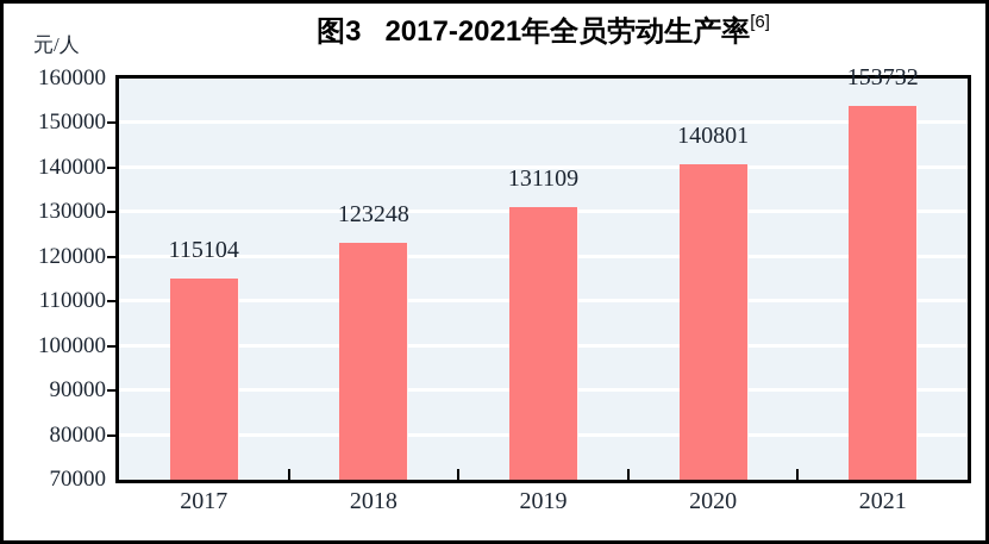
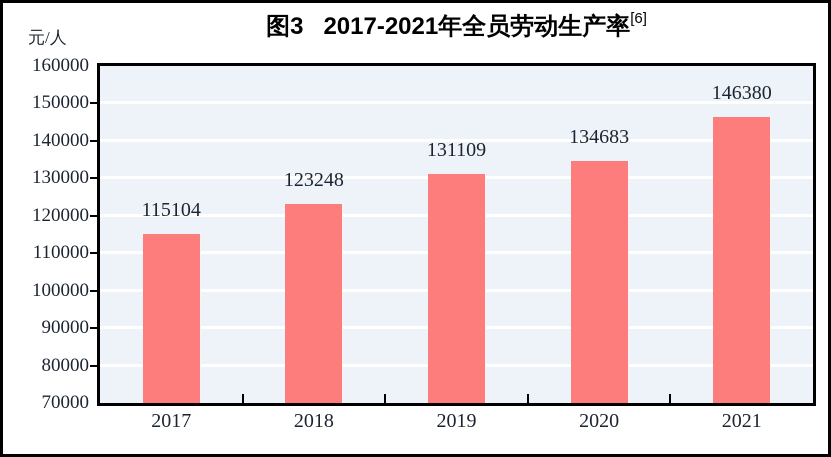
2020: 140801 -> 134683
2021: 153732 -> 146380
